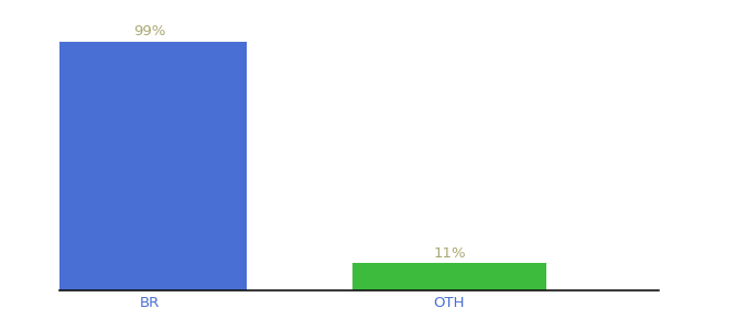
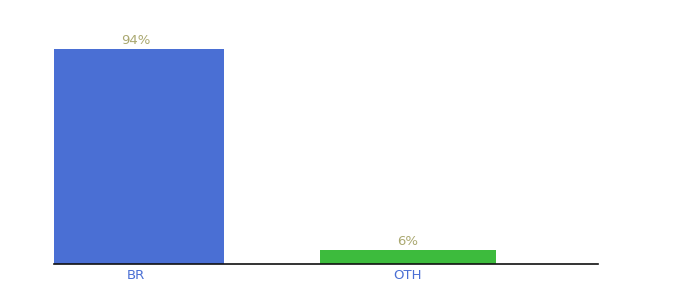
BR: 99% -> 94%
OTH: 11% -> 6%
